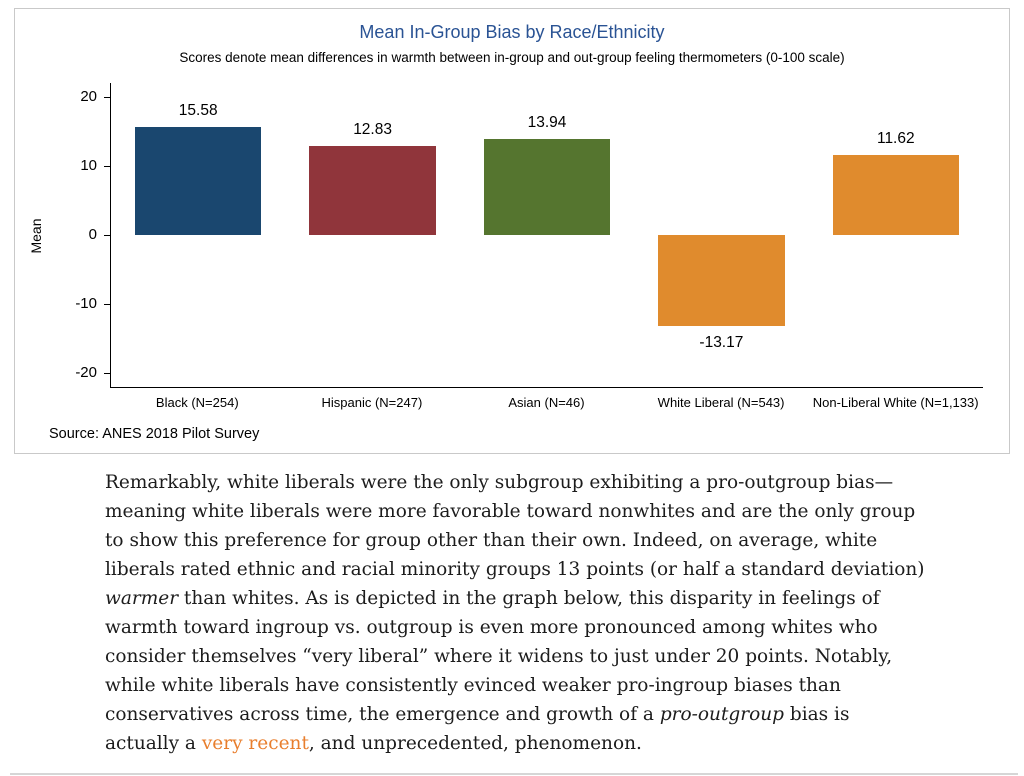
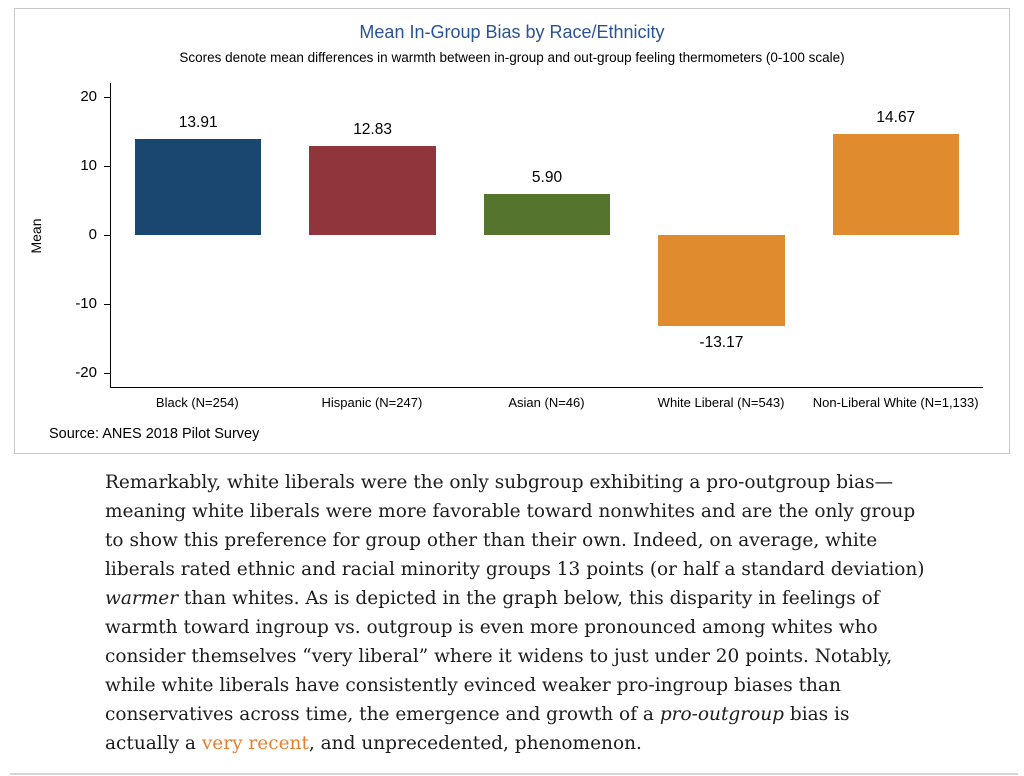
Black (N=254): 15.58 -> 13.91
Asian (N=46): 13.94 -> 5.90
Non-Liberal White (N=1,133): 11.62 -> 14.67
